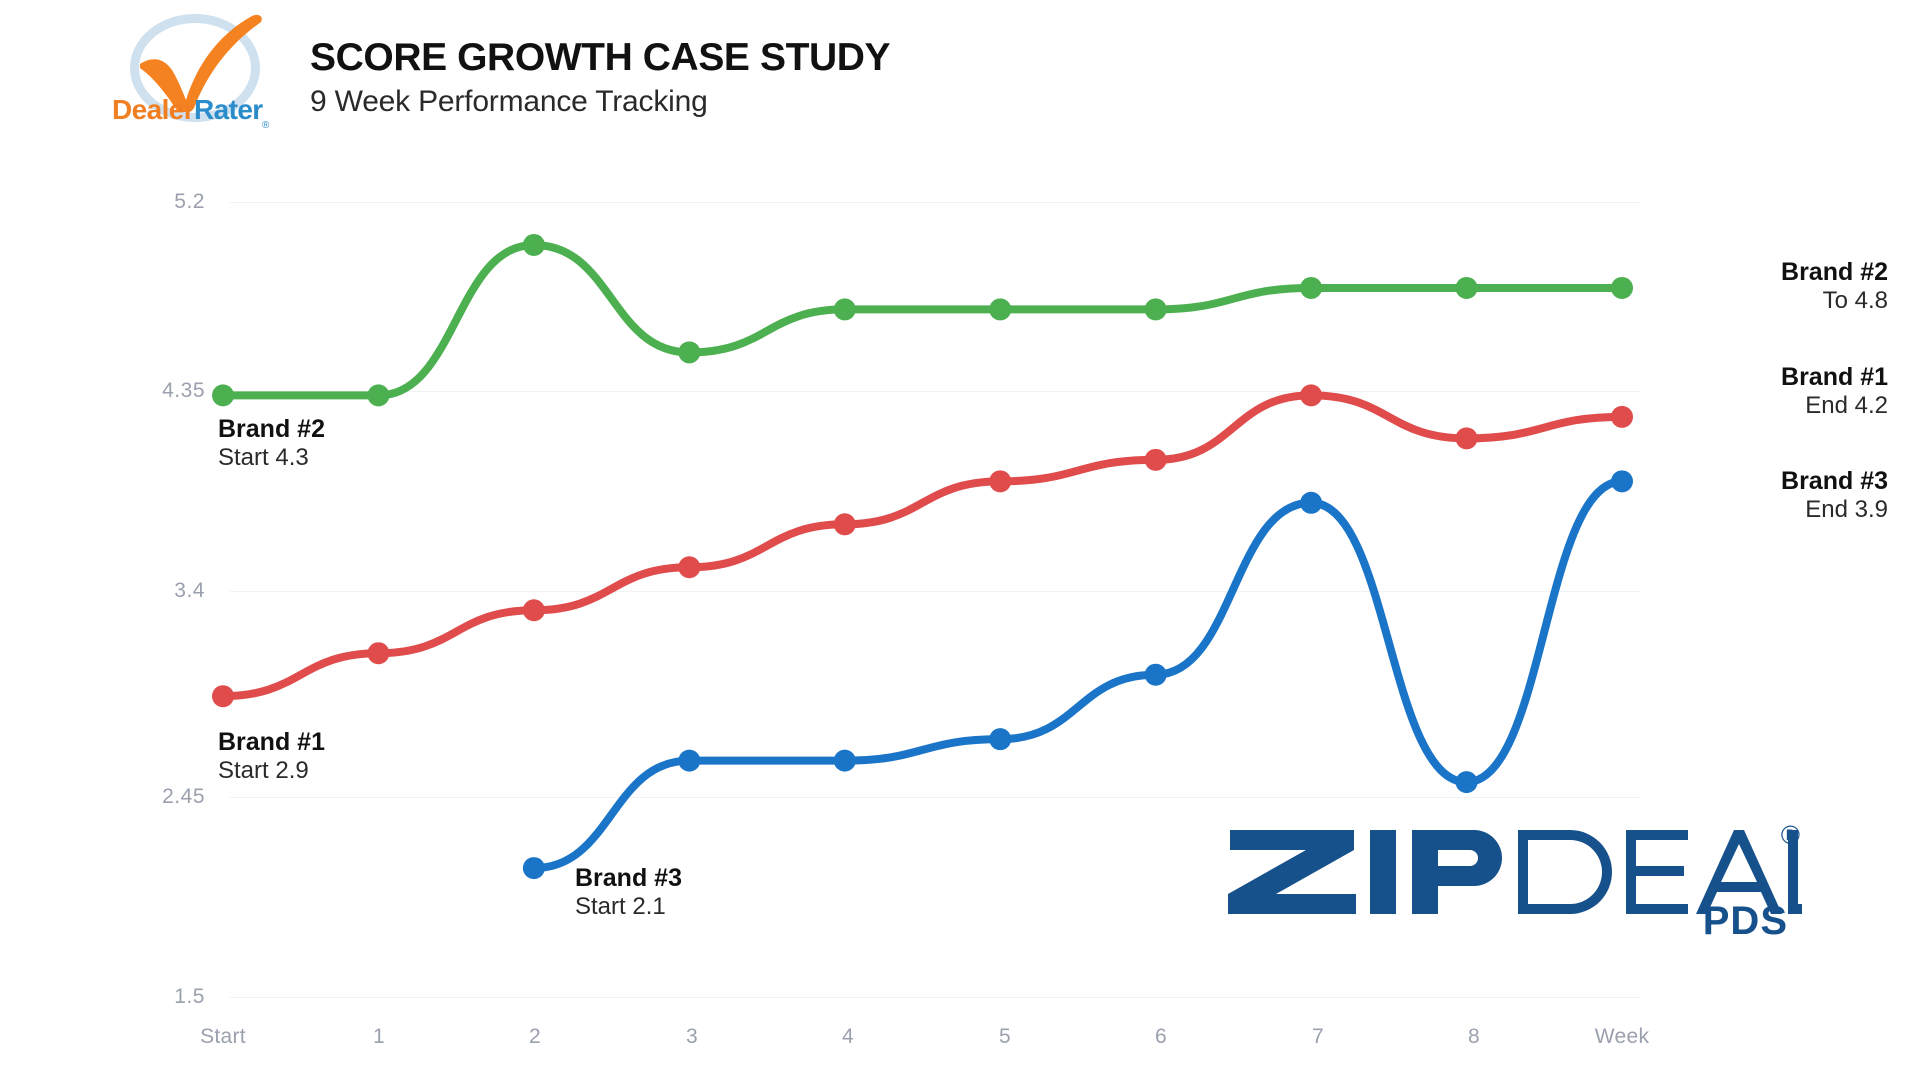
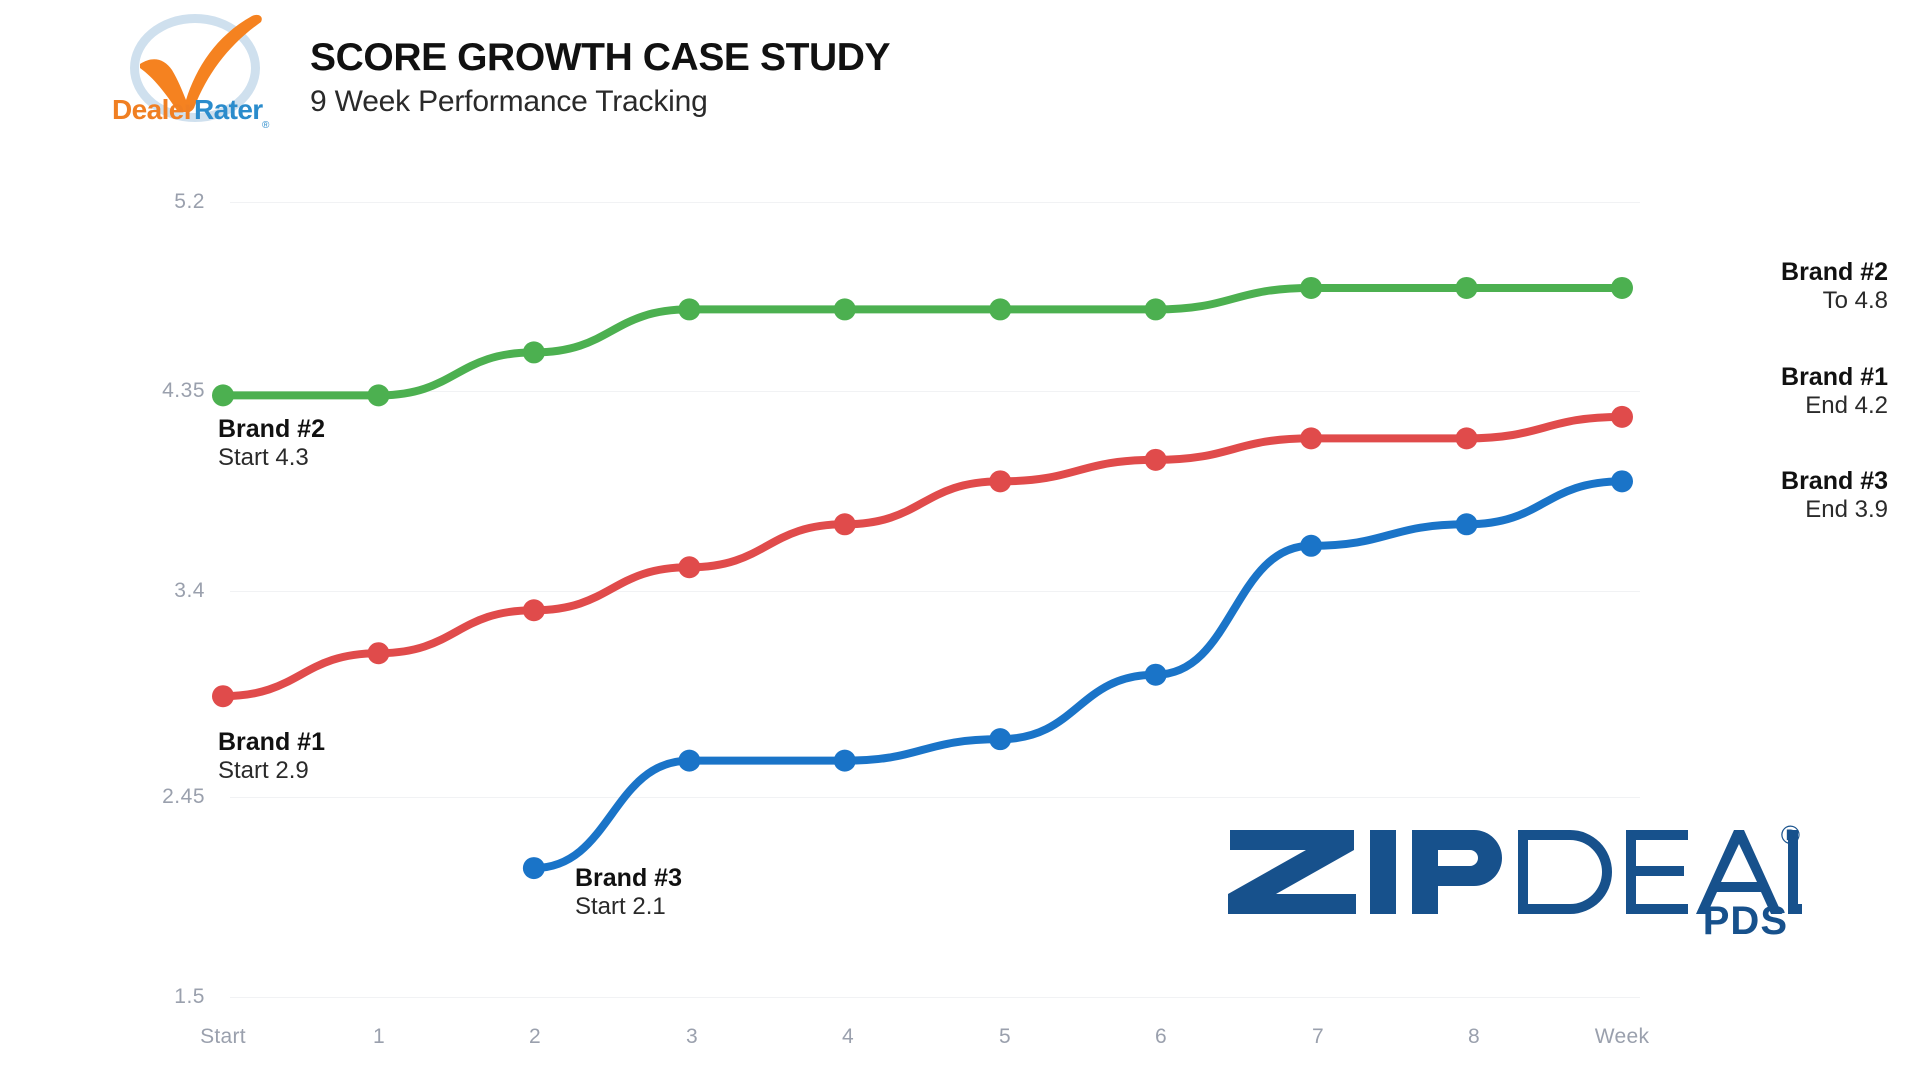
Brand #2/2: 5.0 -> 4.5
Brand #2/3: 4.5 -> 4.7
Brand #1/7: 4.3 -> 4.1
Brand #3/7: 3.8 -> 3.6
Brand #3/8: 2.5 -> 3.7
